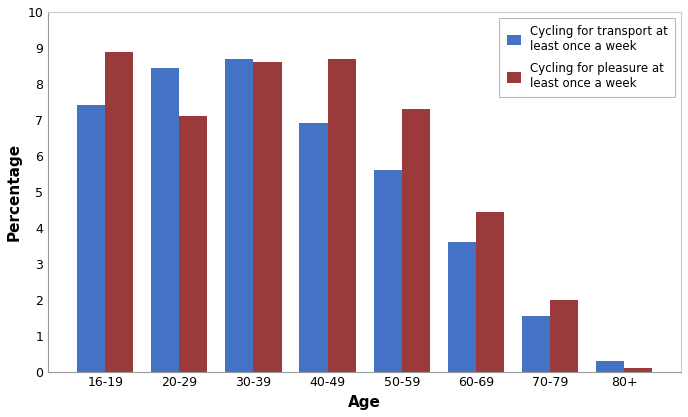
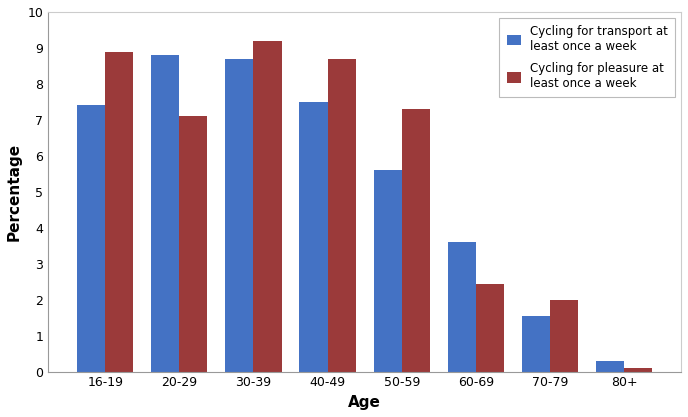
Cycling for transport at least once a week/20-29: 8.45 -> 8.80
Cycling for pleasure at least once a week/30-39: 8.60 -> 9.20
Cycling for transport at least once a week/40-49: 6.90 -> 7.50
Cycling for pleasure at least once a week/60-69: 4.45 -> 2.45
